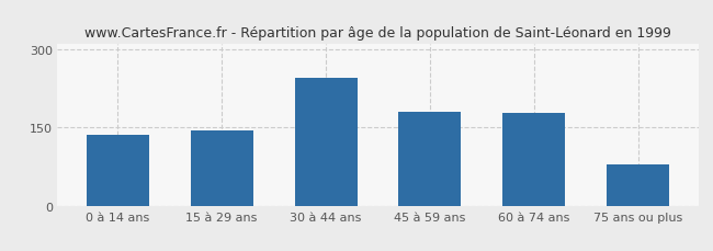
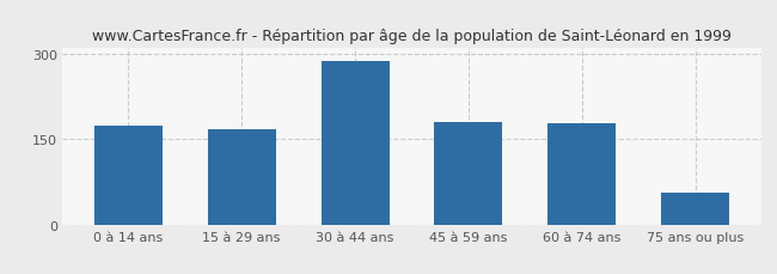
0 à 14 ans: 135 -> 175
15 à 29 ans: 145 -> 168
30 à 44 ans: 245 -> 288
75 ans ou plus: 80 -> 55
